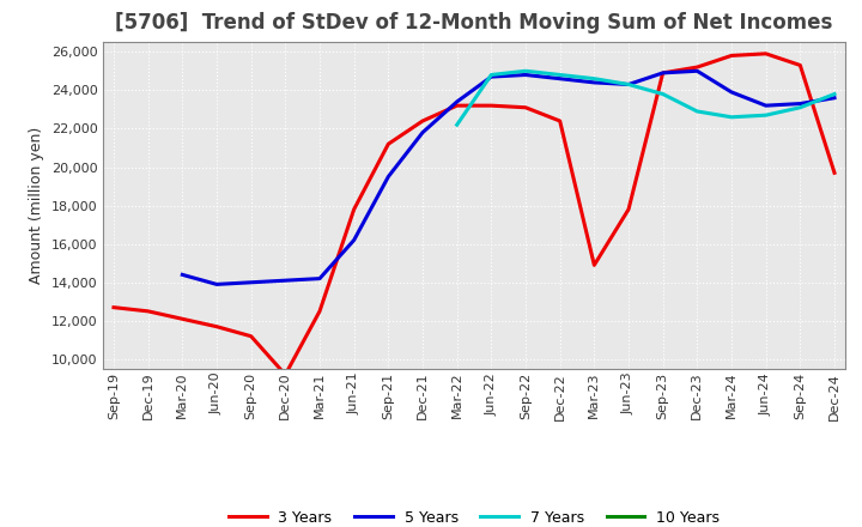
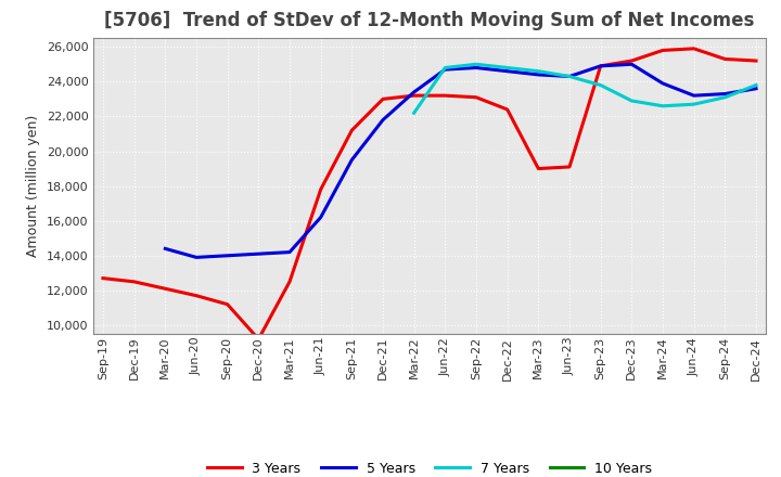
3 Years/Dec-21: 22,400 -> 23,000
3 Years/Mar-23: 14,900 -> 19,000
3 Years/Jun-23: 17,800 -> 19,100
3 Years/Dec-24: 19,700 -> 25,200
